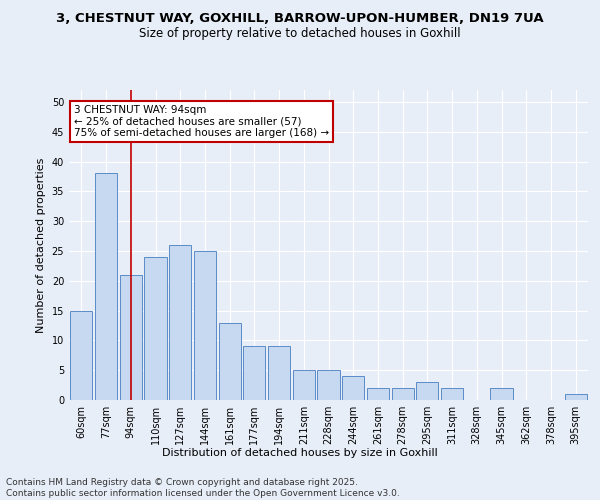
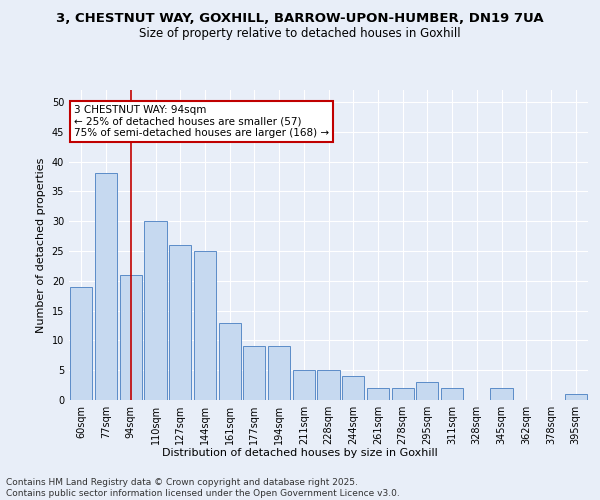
60sqm: 15 -> 19
110sqm: 24 -> 30
